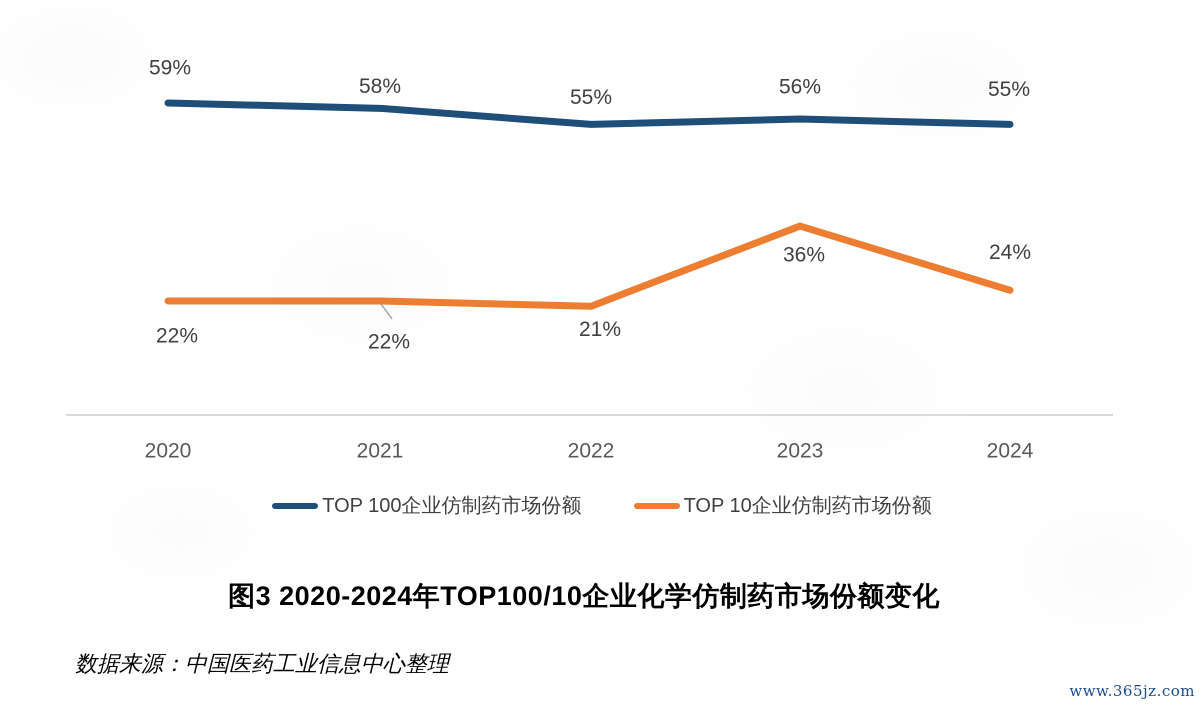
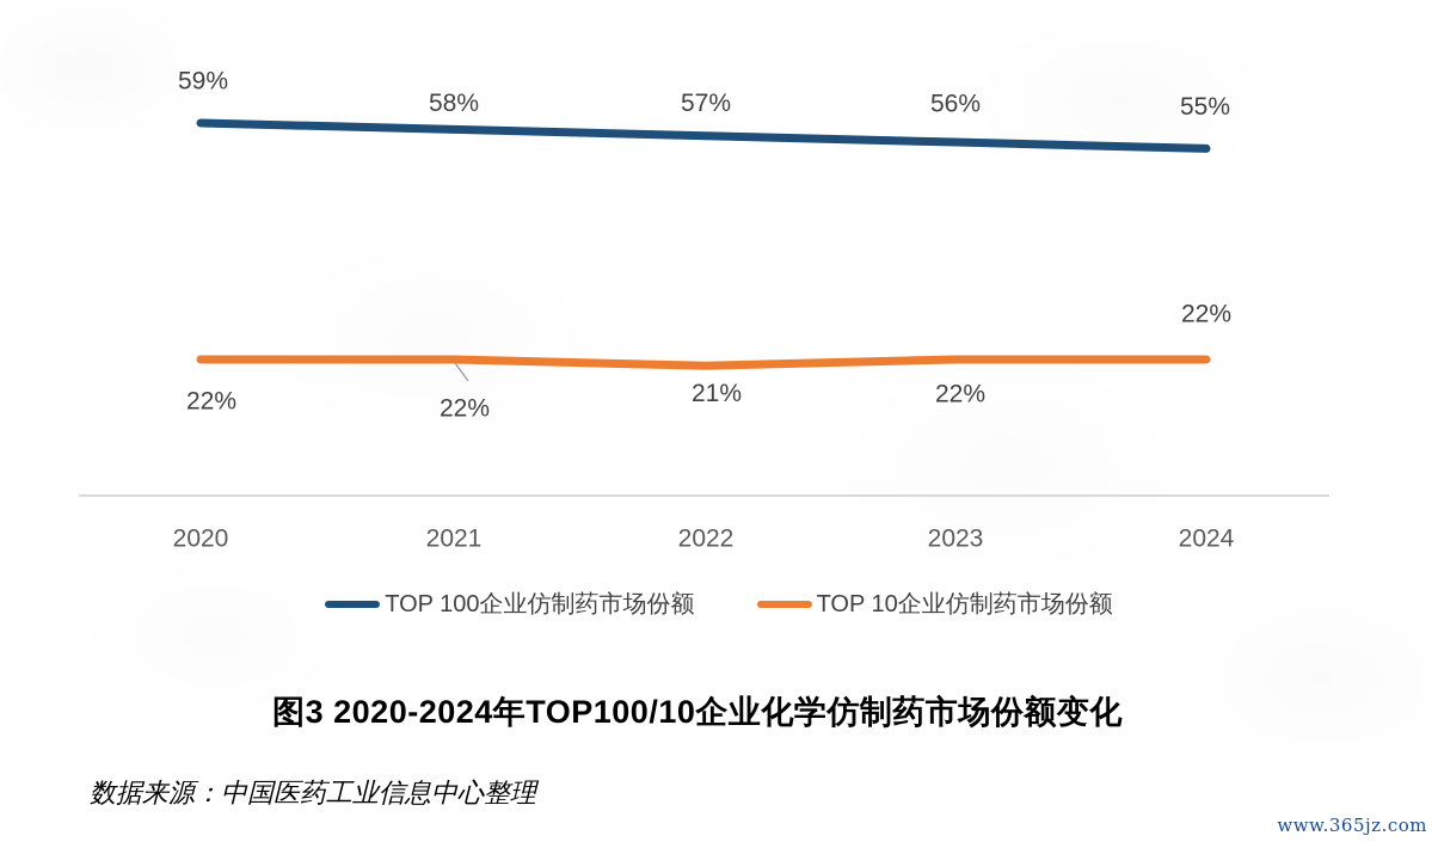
TOP 100企业仿制药市场份额/2022: 55% -> 57%
TOP 10企业仿制药市场份额/2023: 36% -> 22%
TOP 10企业仿制药市场份额/2024: 24% -> 22%
